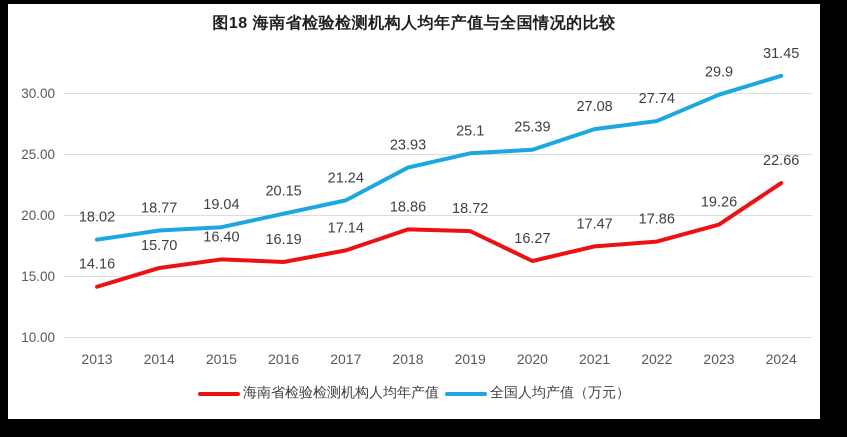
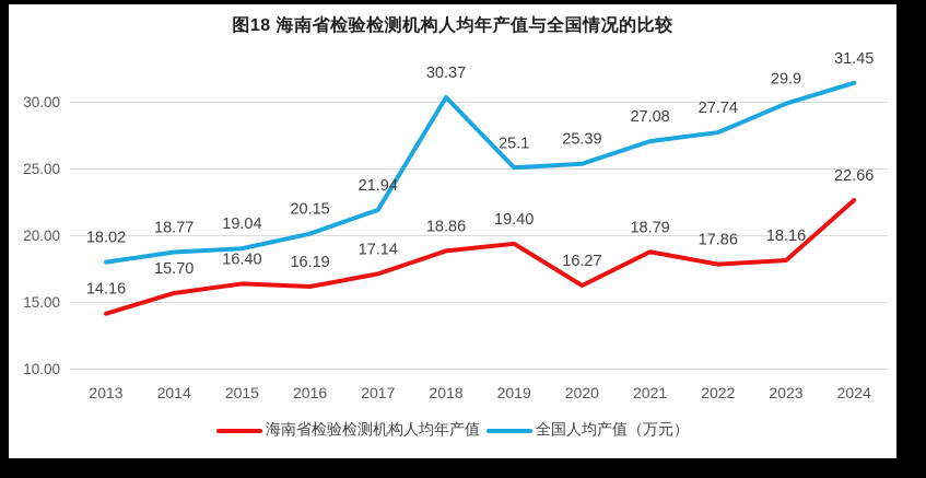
全国人均产值（万元）/2017: 21.24 -> 21.94
全国人均产值（万元）/2018: 23.93 -> 30.37
海南省检验检测机构人均年产值/2019: 18.72 -> 19.40
海南省检验检测机构人均年产值/2021: 17.47 -> 18.79
海南省检验检测机构人均年产值/2023: 19.26 -> 18.16
